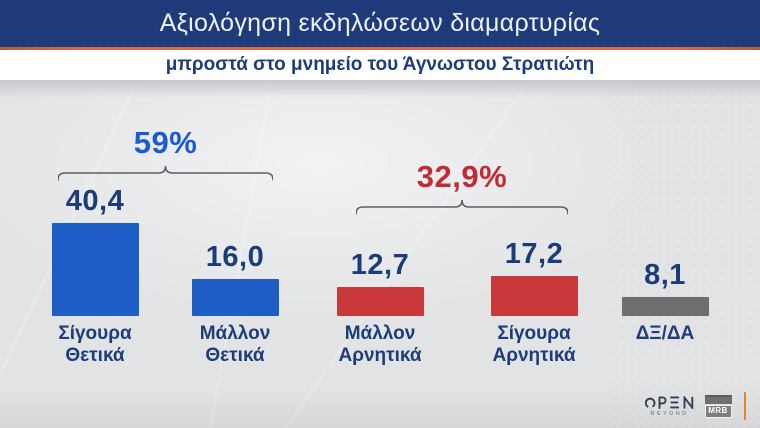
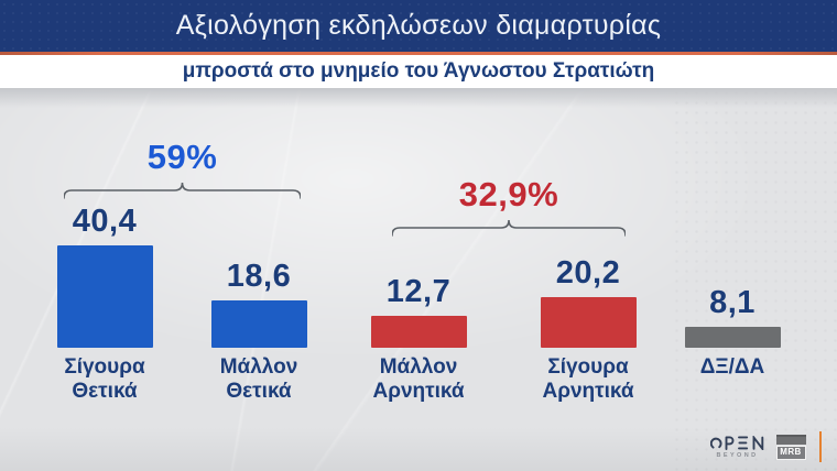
Μάλλον Θετικά: 16,0 -> 18,6
Σίγουρα Αρνητικά: 17,2 -> 20,2
